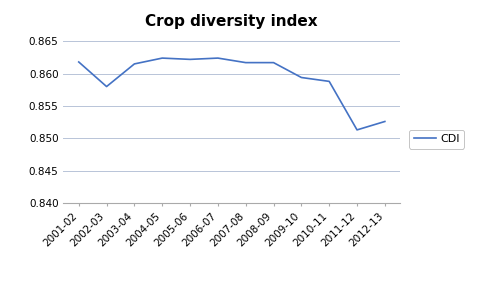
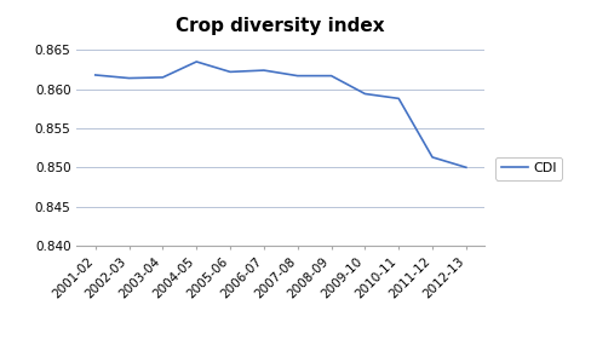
2002-03: 0.8580 -> 0.8614
2004-05: 0.8624 -> 0.8635
2012-13: 0.8526 -> 0.8500
